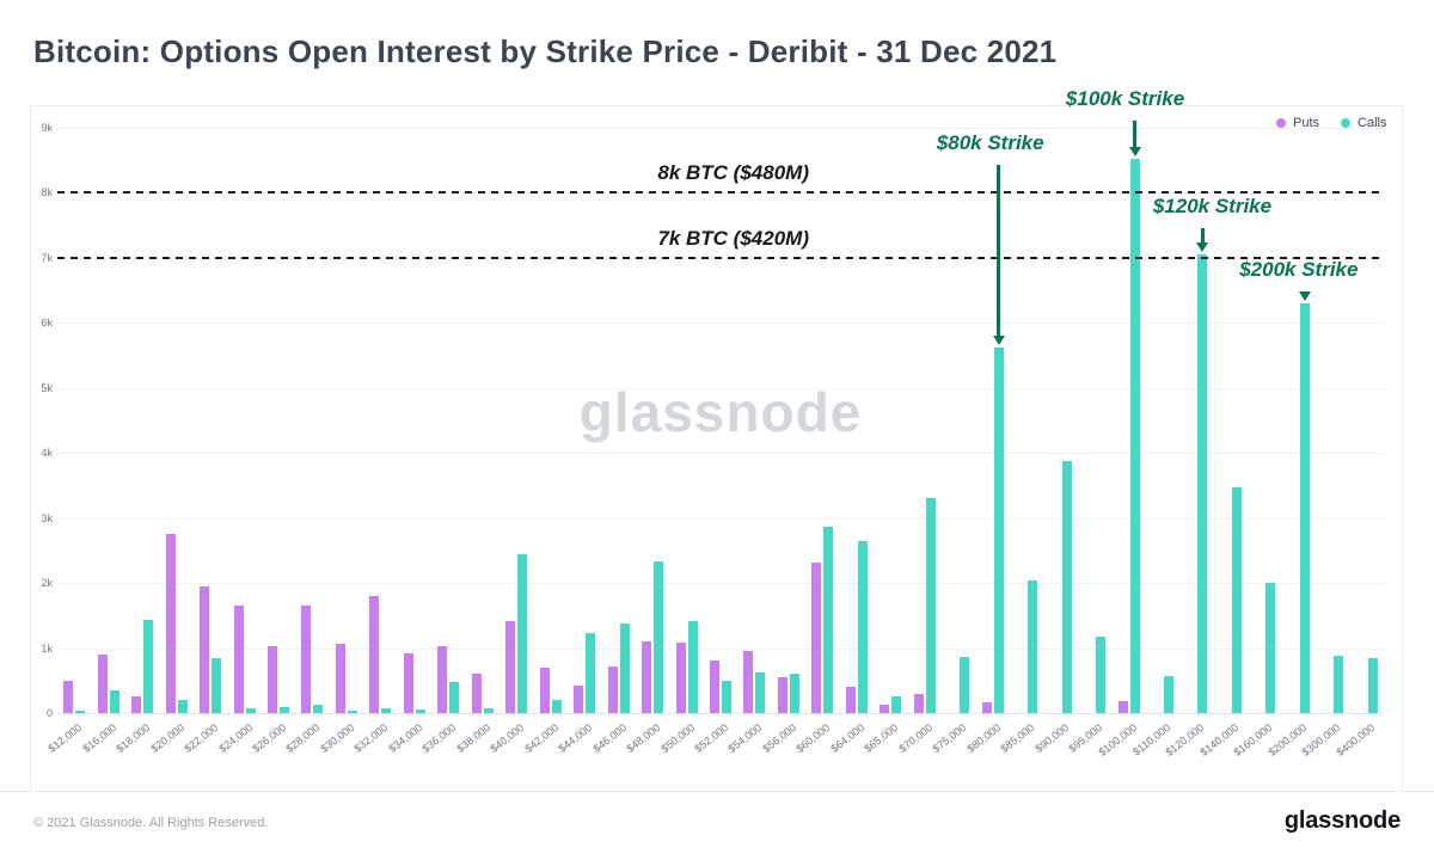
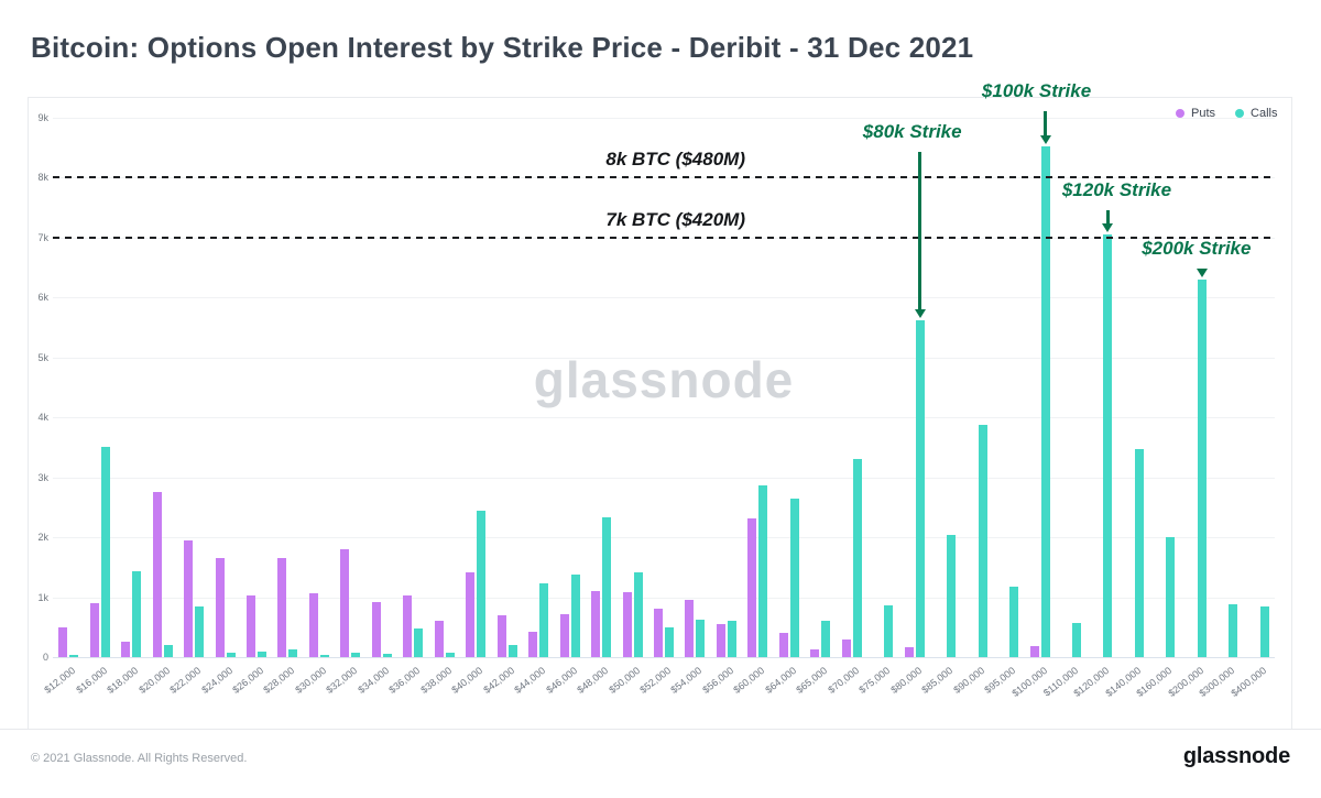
Calls/$16,000: 0.4k -> 3.5k
Calls/$65,000: 0.3k -> 0.6k
